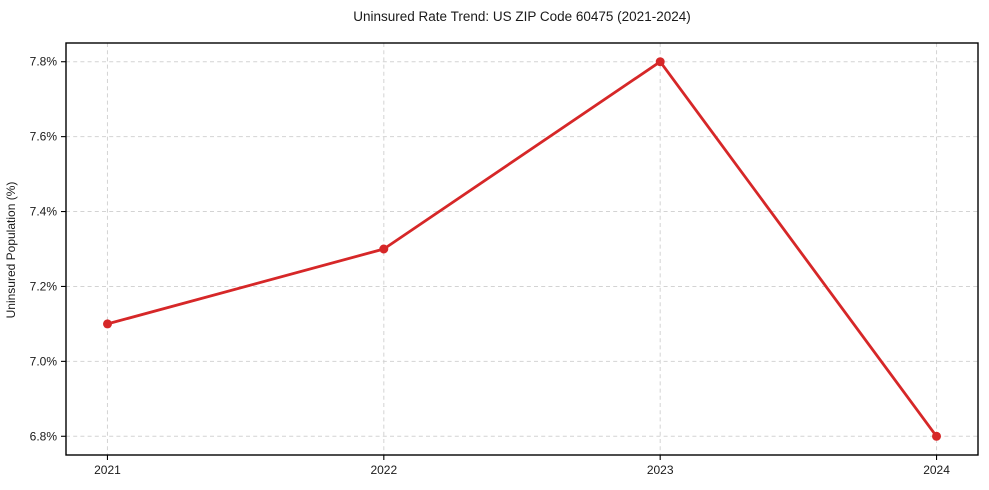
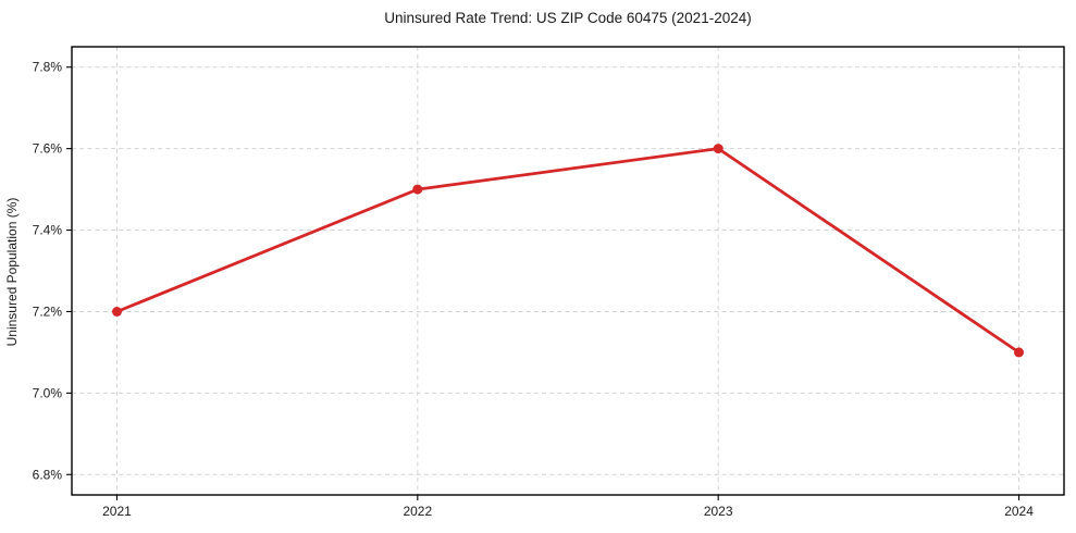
2021: 7.1% -> 7.2%
2022: 7.3% -> 7.5%
2023: 7.8% -> 7.6%
2024: 6.8% -> 7.1%
